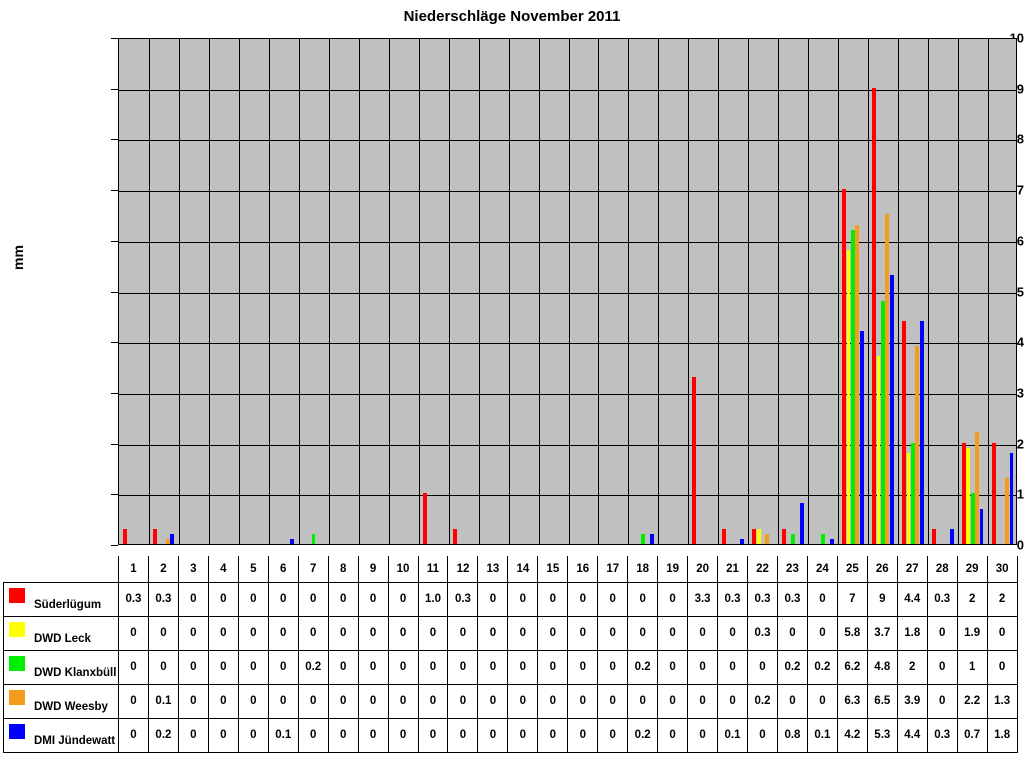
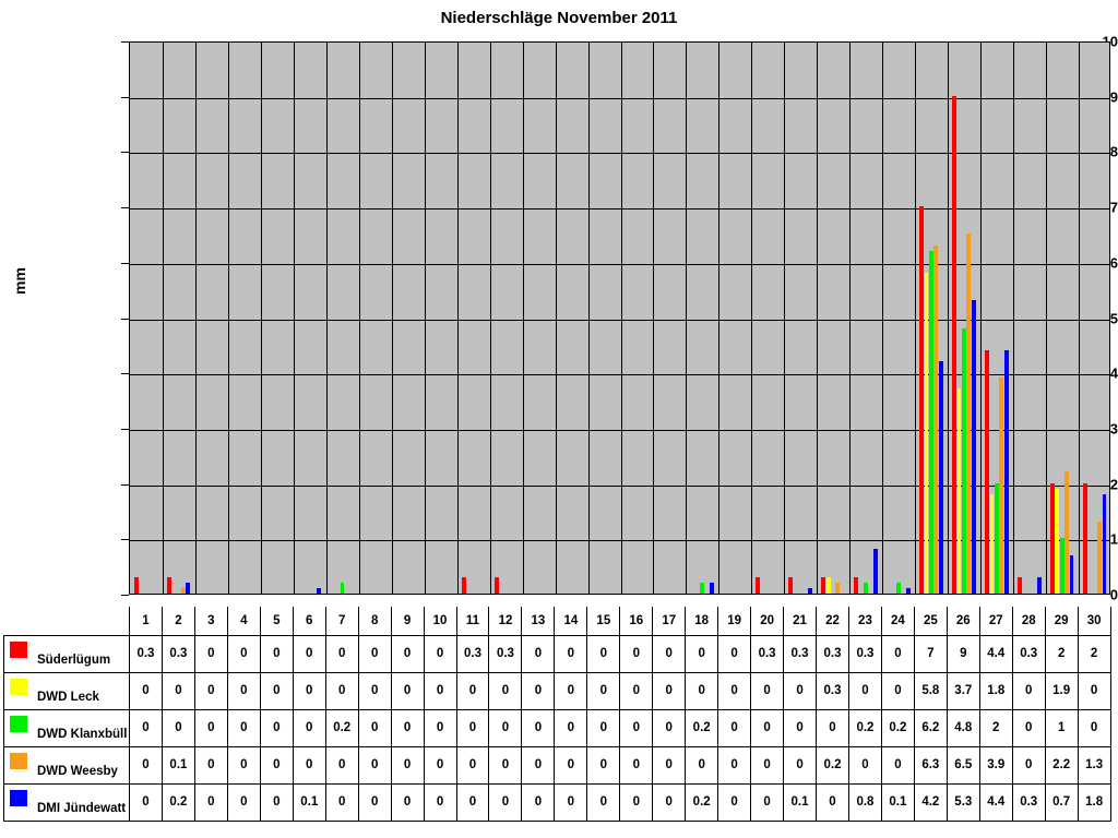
Süderlügum/11: 1.0 -> 0.3
Süderlügum/20: 3.3 -> 0.3
